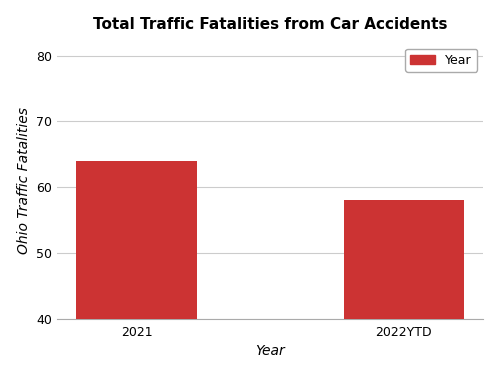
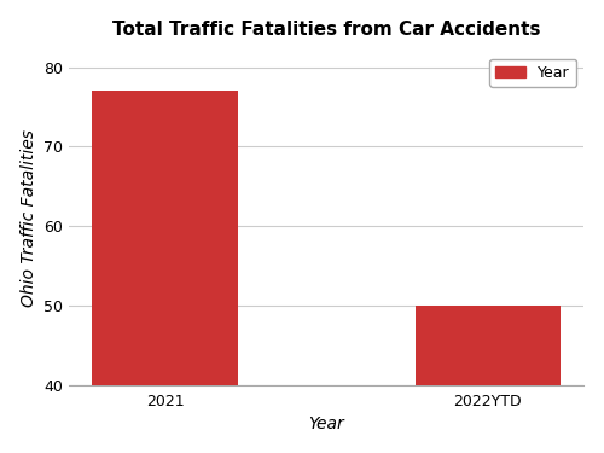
2021: 64 -> 77
2022YTD: 58 -> 50
